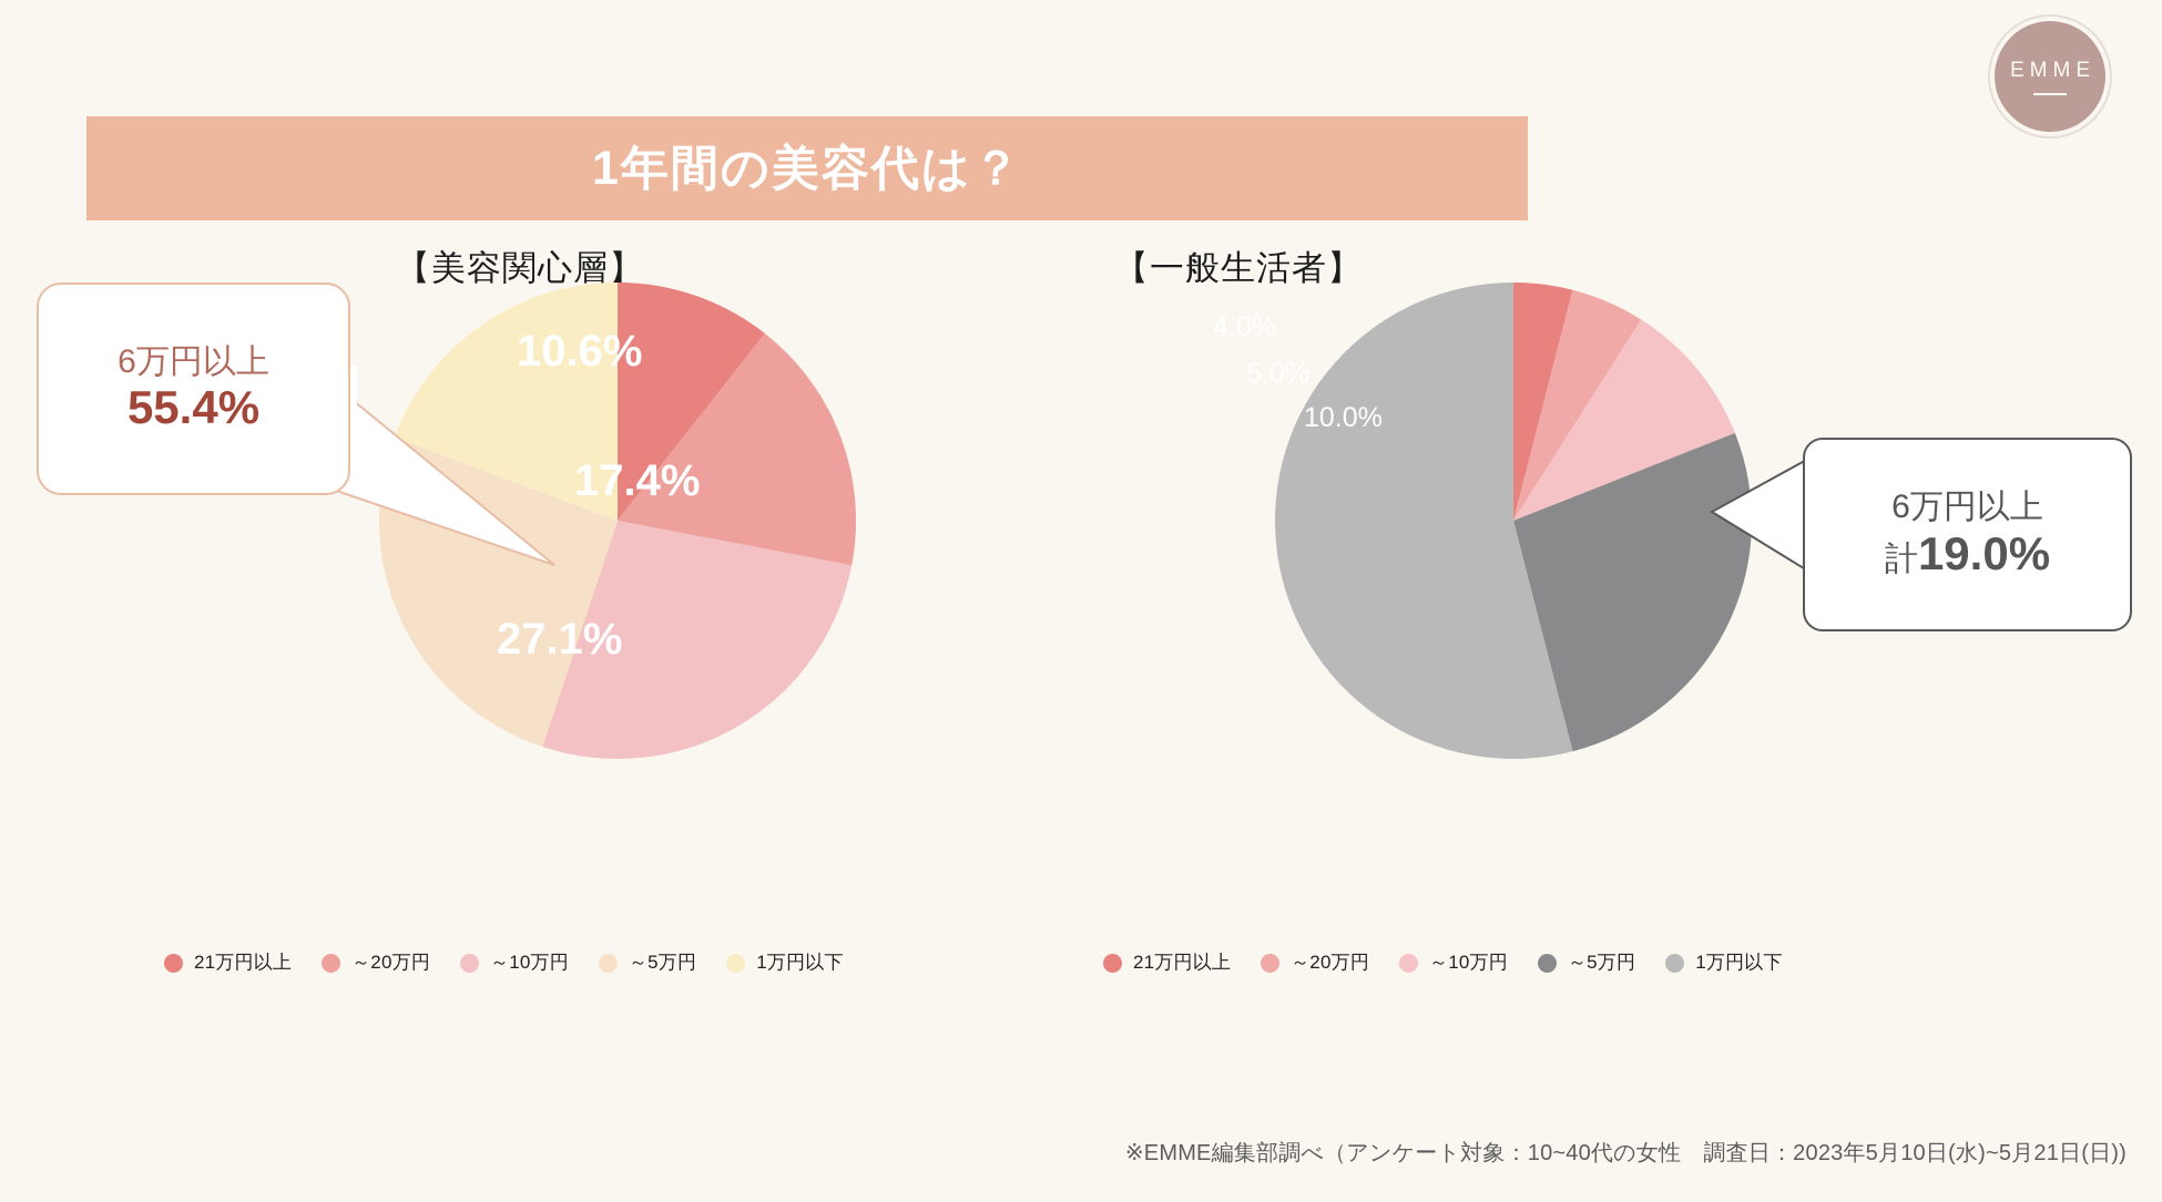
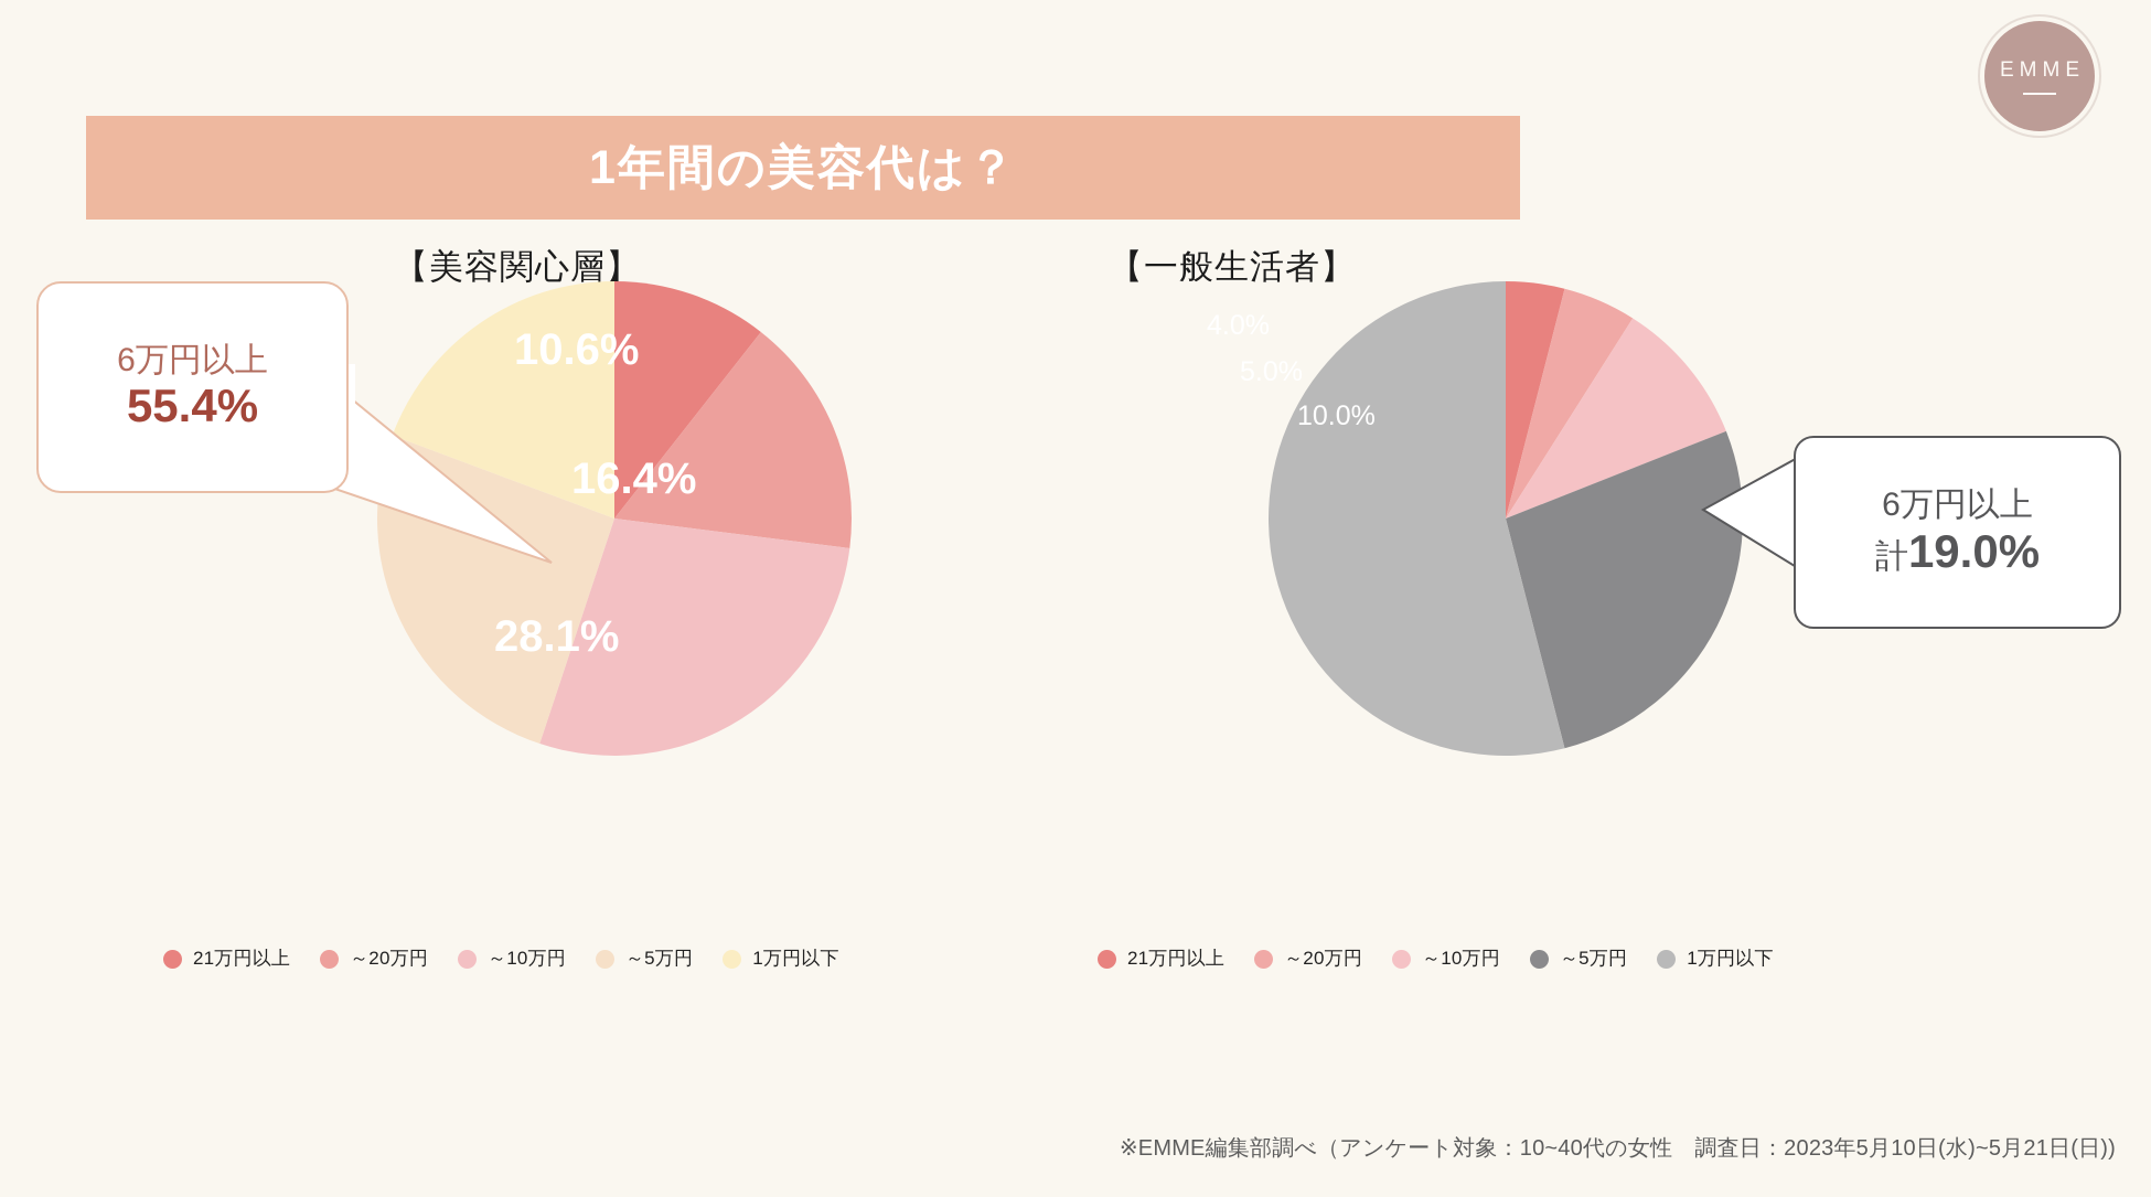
【美容関心層】/～20万円: 17.4% -> 16.4%
【美容関心層】/～10万円: 27.1% -> 28.1%
